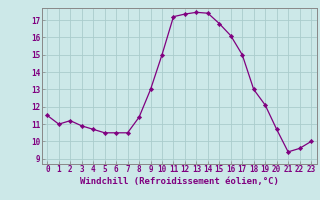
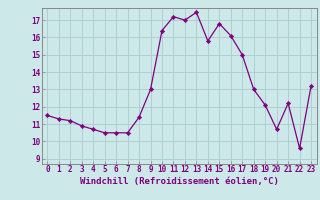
1: 11.0 -> 11.3
10: 15.0 -> 16.4
12: 17.4 -> 17.0
14: 17.4 -> 15.8
21: 9.4 -> 12.2
23: 10.0 -> 13.2
